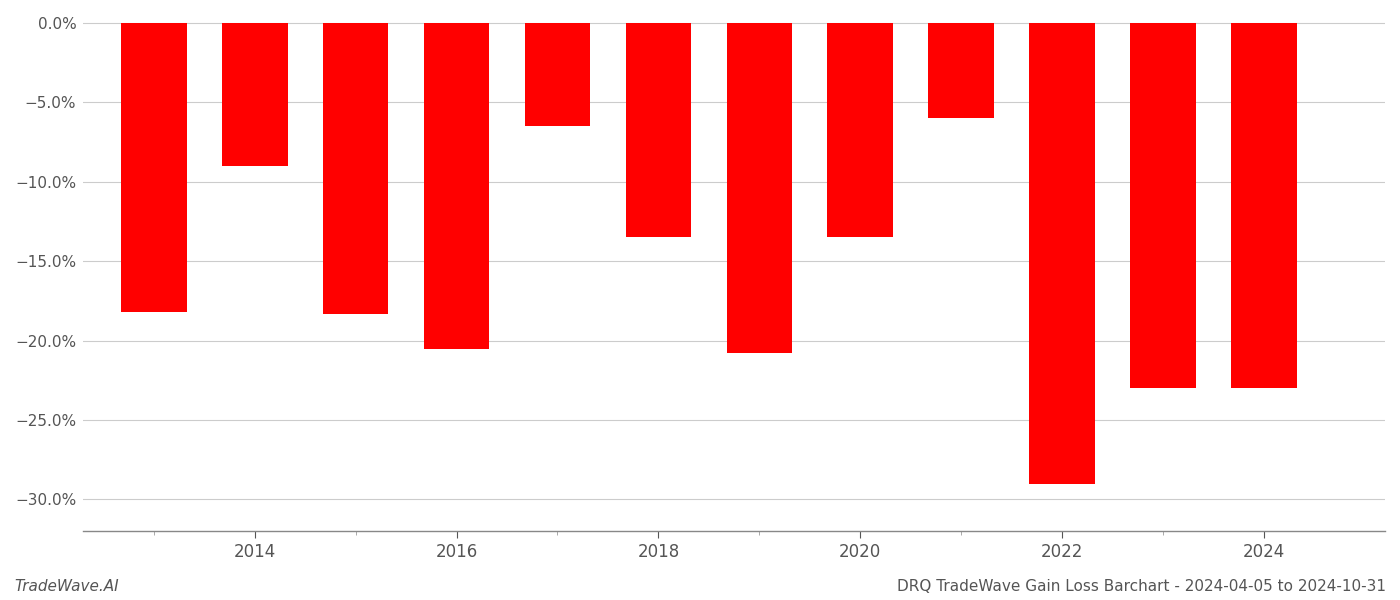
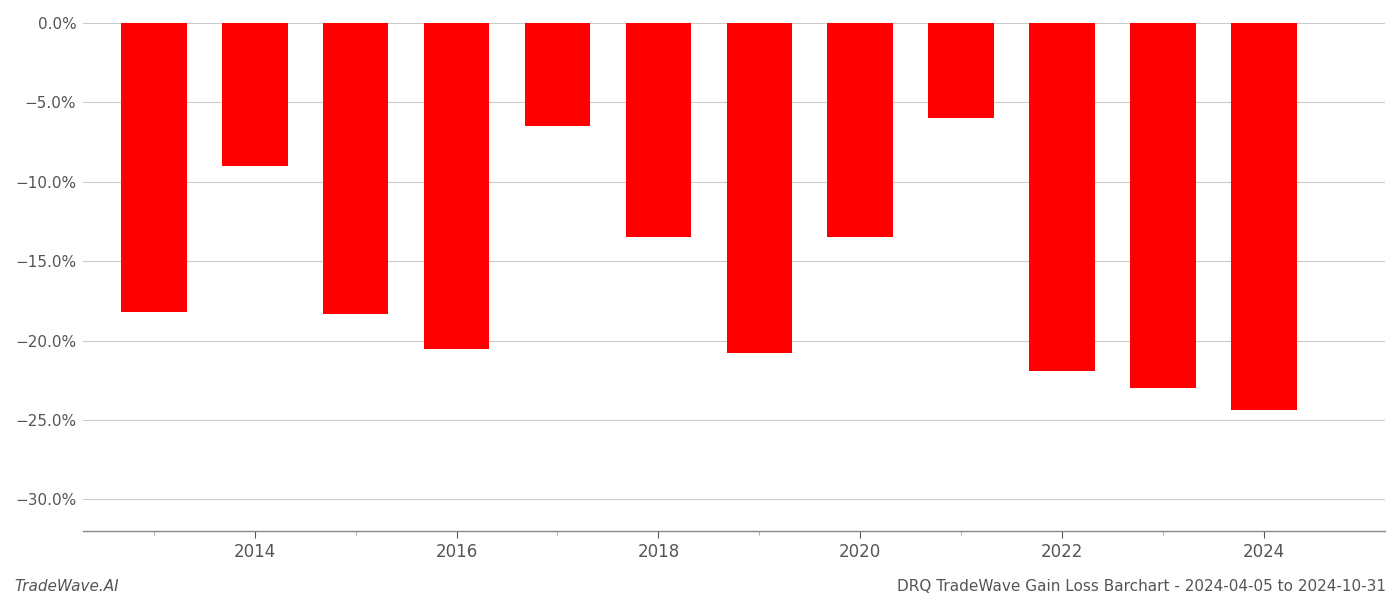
2022: -29.0% -> -21.9%
2024: -23.0% -> -24.4%
